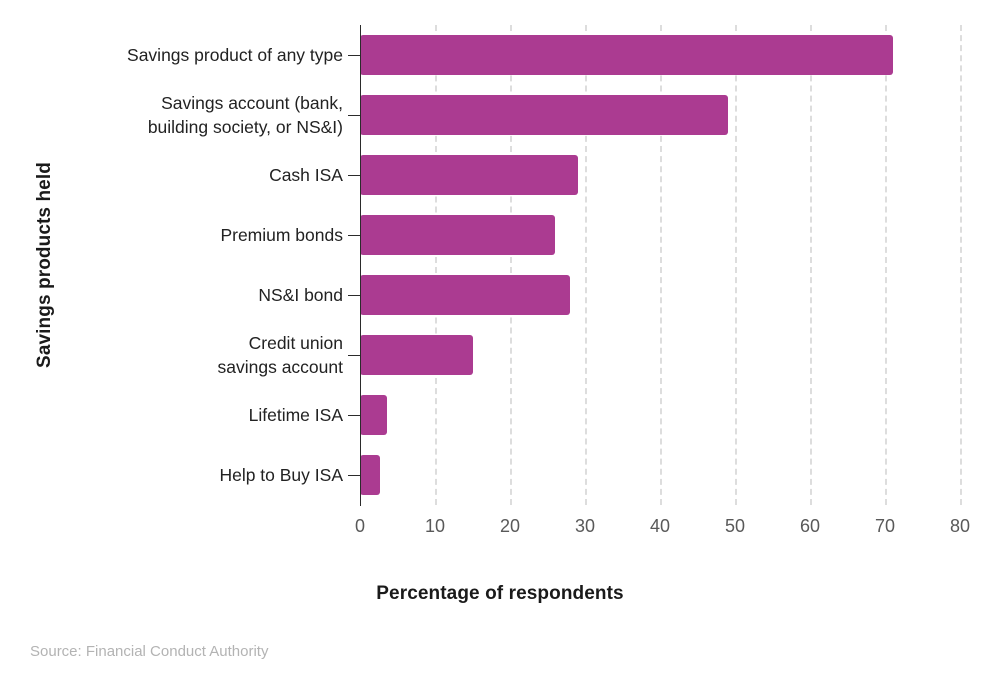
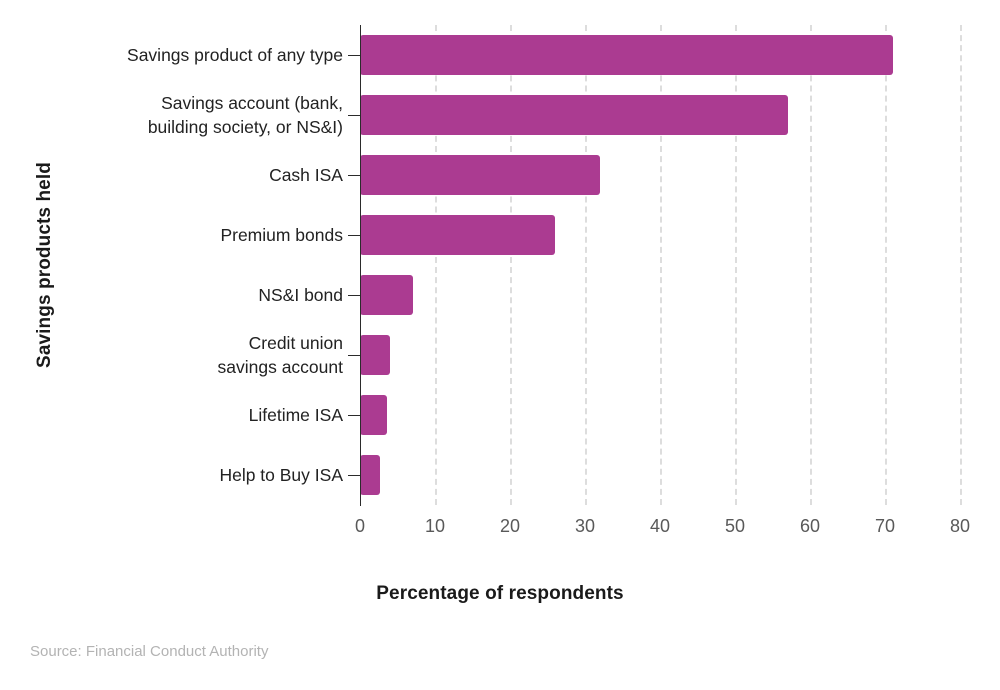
Savings account (bank, building society, or NS&I): 49 -> 57
Cash ISA: 29 -> 32
NS&I bond: 28 -> 7
Credit union savings account: 15 -> 4
